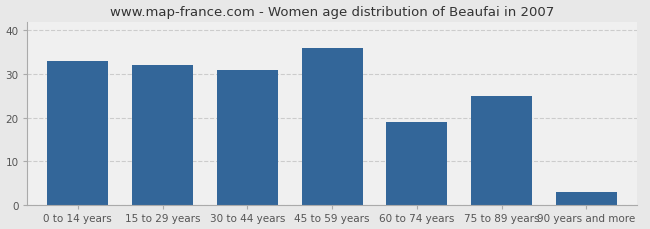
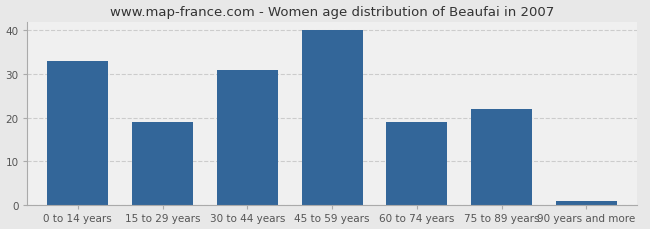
15 to 29 years: 32 -> 19
45 to 59 years: 36 -> 40
75 to 89 years: 25 -> 22
90 years and more: 3 -> 1
